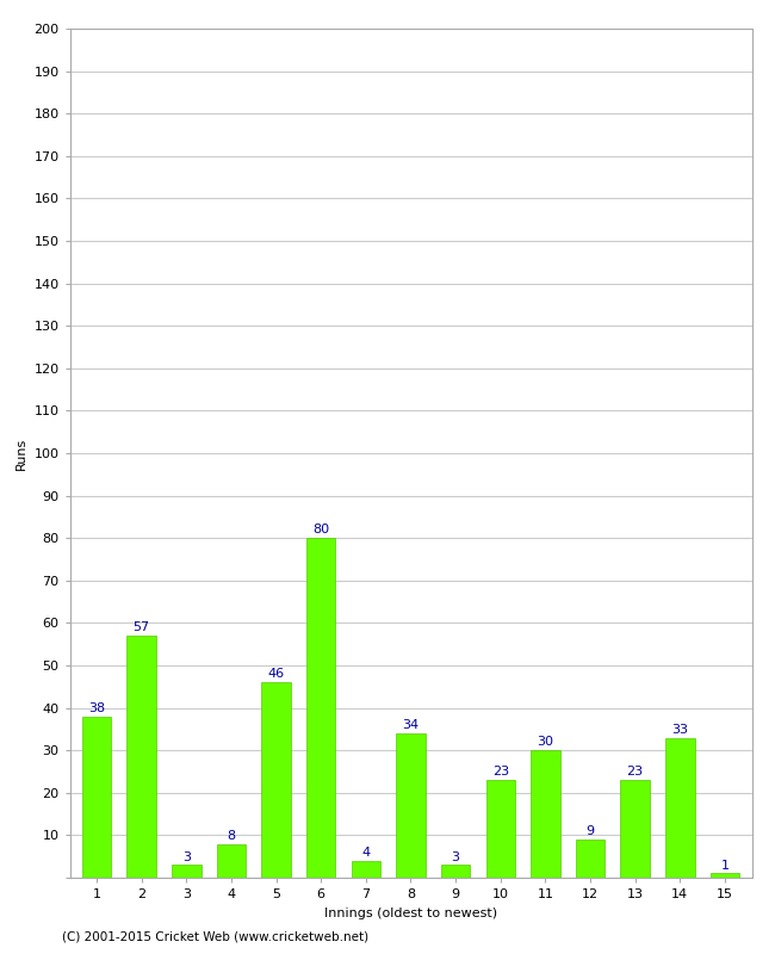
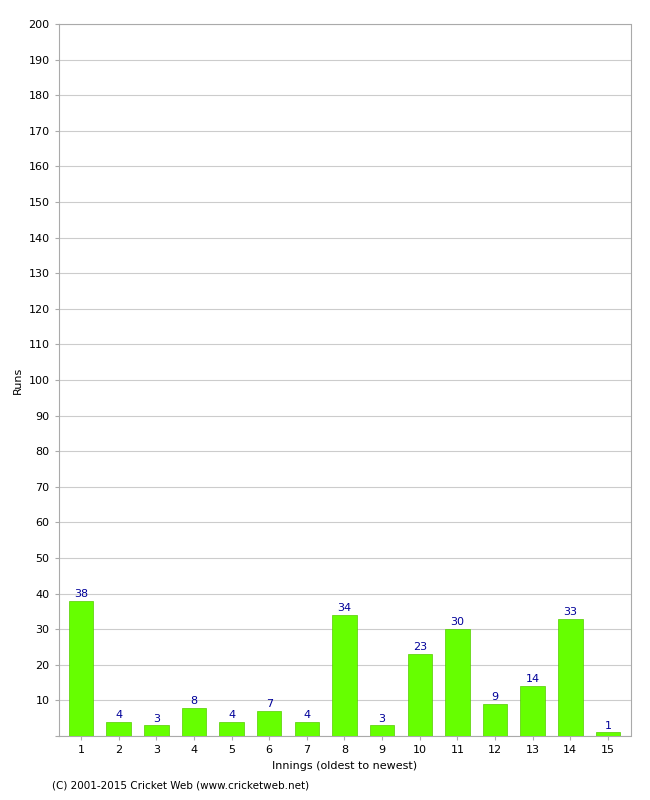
2: 57 -> 4
5: 46 -> 4
6: 80 -> 7
13: 23 -> 14
